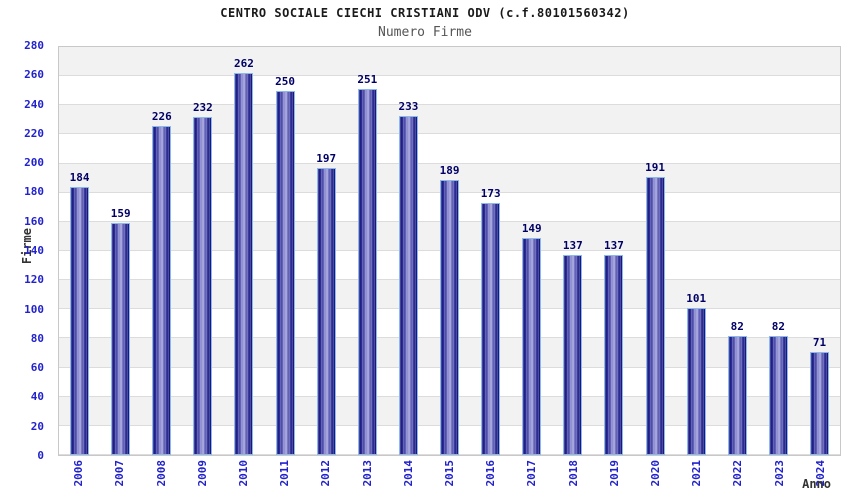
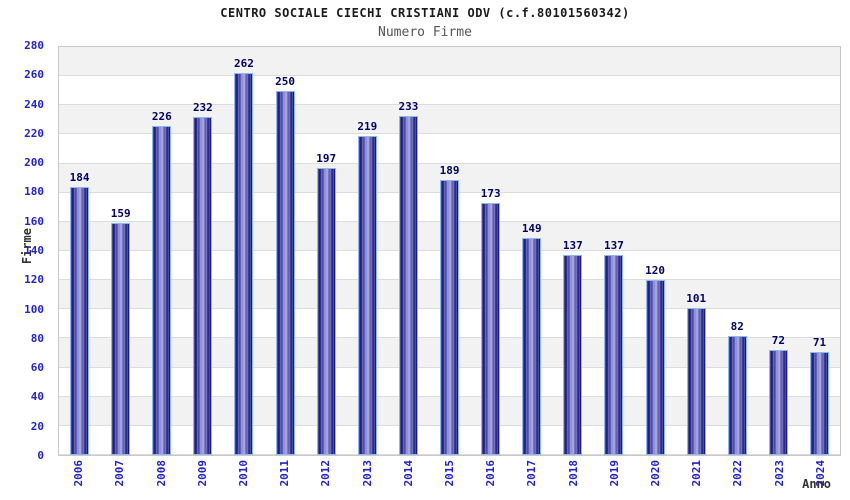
2013: 251 -> 219
2020: 191 -> 120
2023: 82 -> 72
